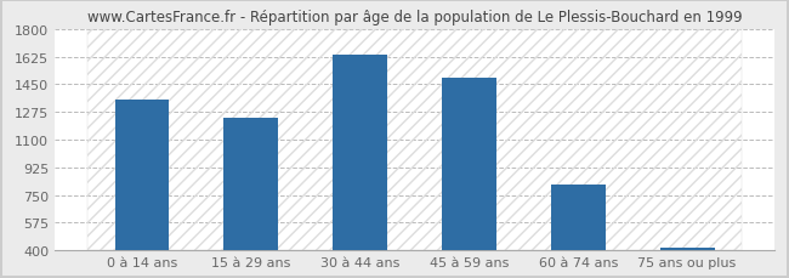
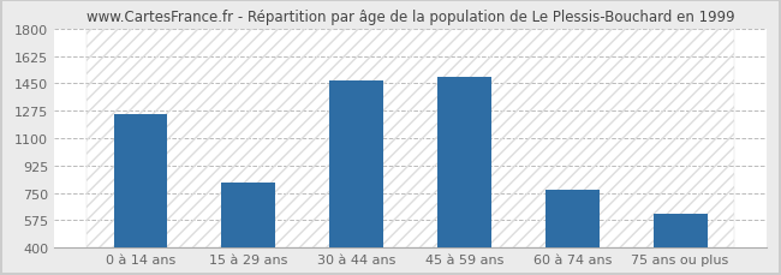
0 à 14 ans: 1350 -> 1250
15 à 29 ans: 1240 -> 820
30 à 44 ans: 1640 -> 1470
60 à 74 ans: 820 -> 770
75 ans ou plus: 420 -> 620
